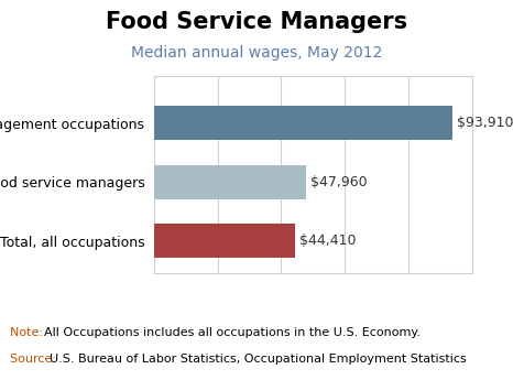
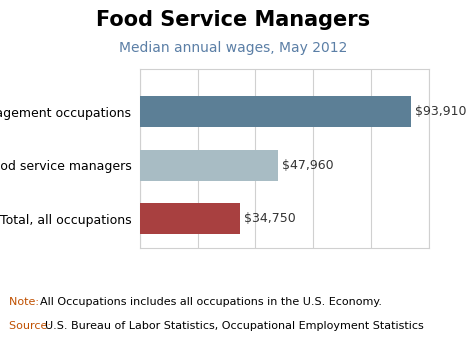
Total, all occupations: $44,410 -> $34,750
